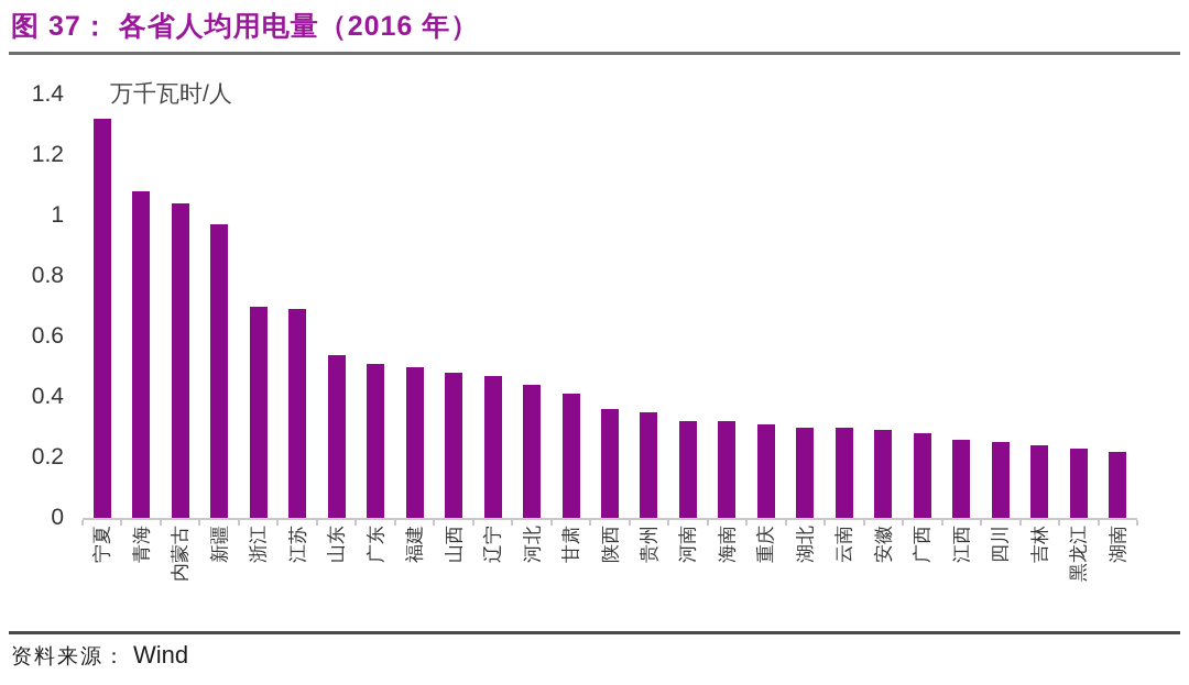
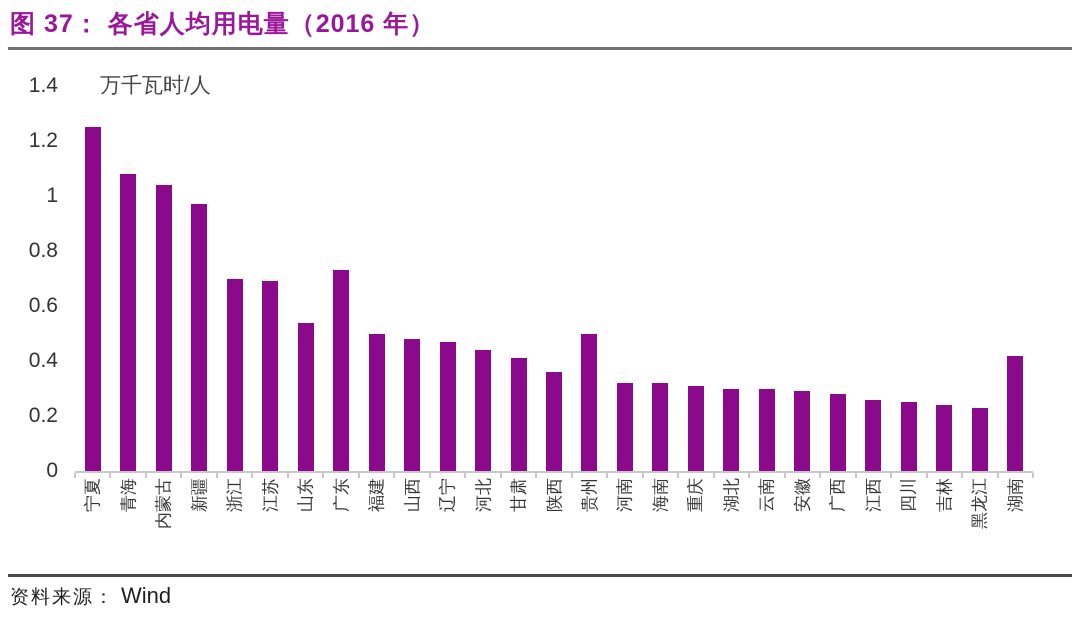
宁夏: 1.32 -> 1.25
广东: 0.51 -> 0.73
贵州: 0.35 -> 0.50
湖南: 0.22 -> 0.42
